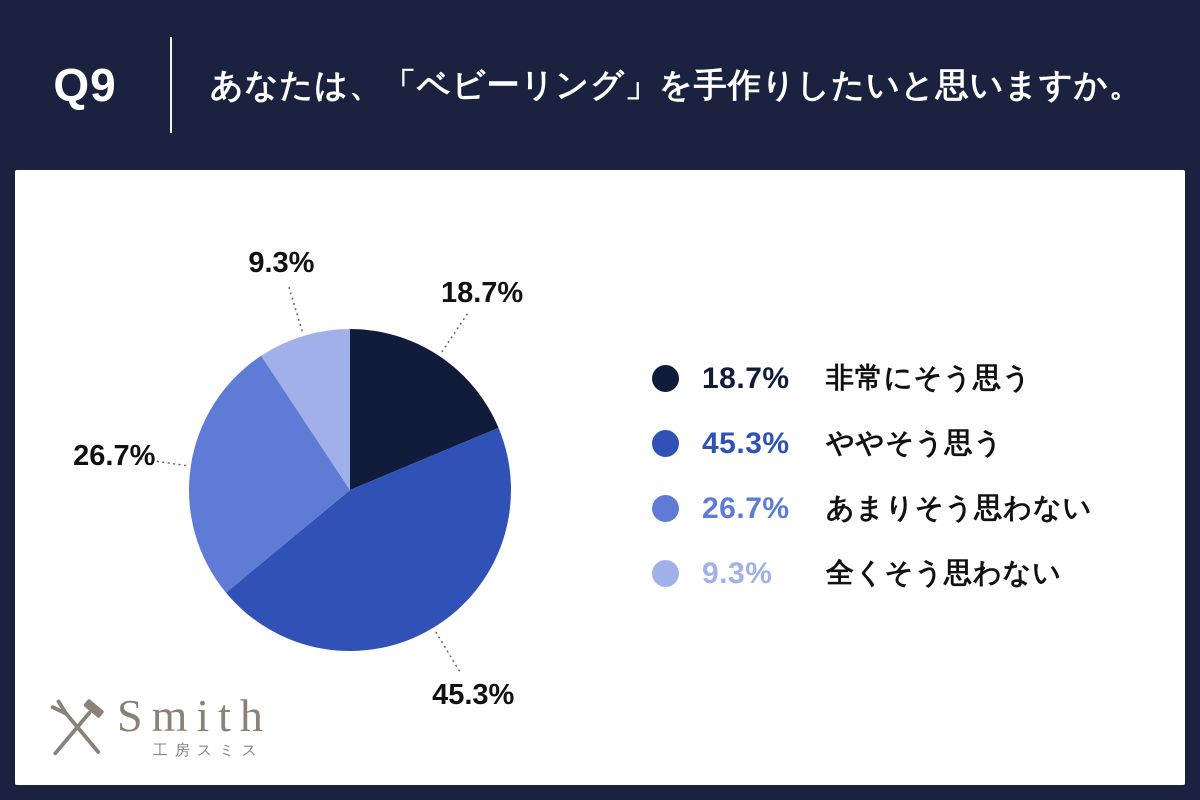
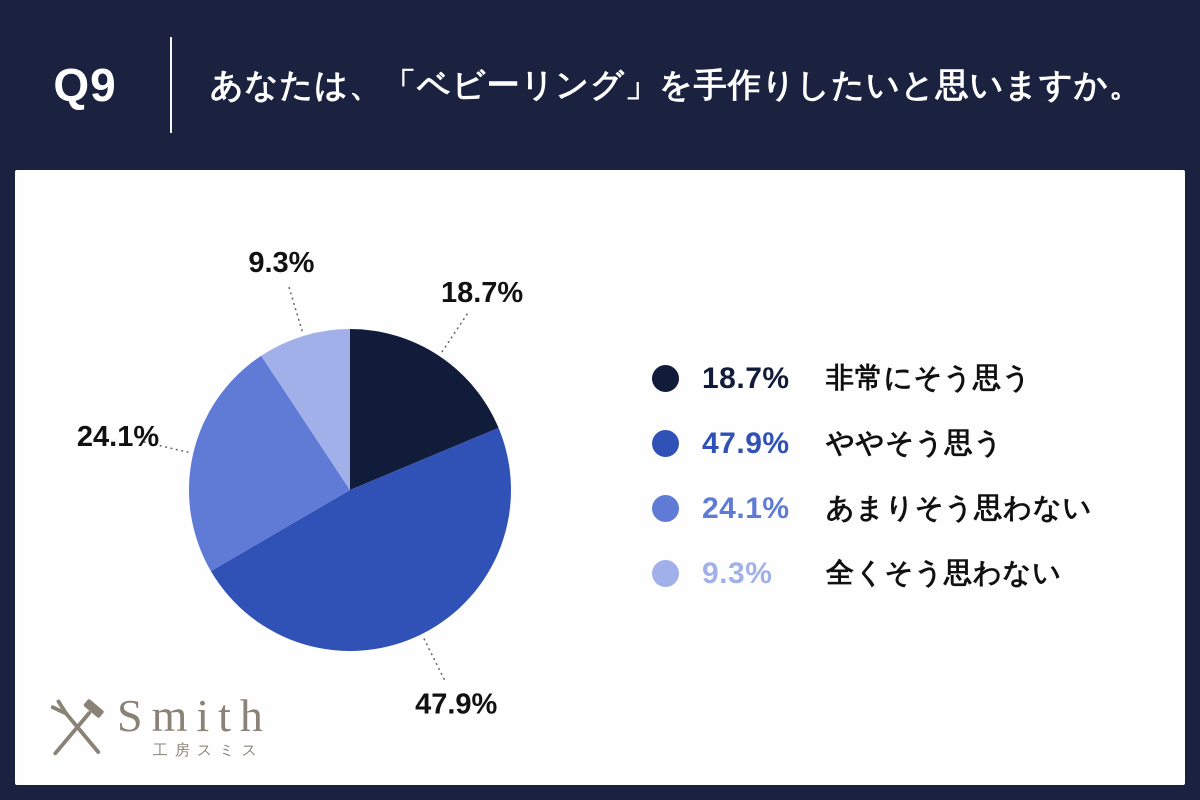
ややそう思う: 45.3% -> 47.9%
あまりそう思わない: 26.7% -> 24.1%
